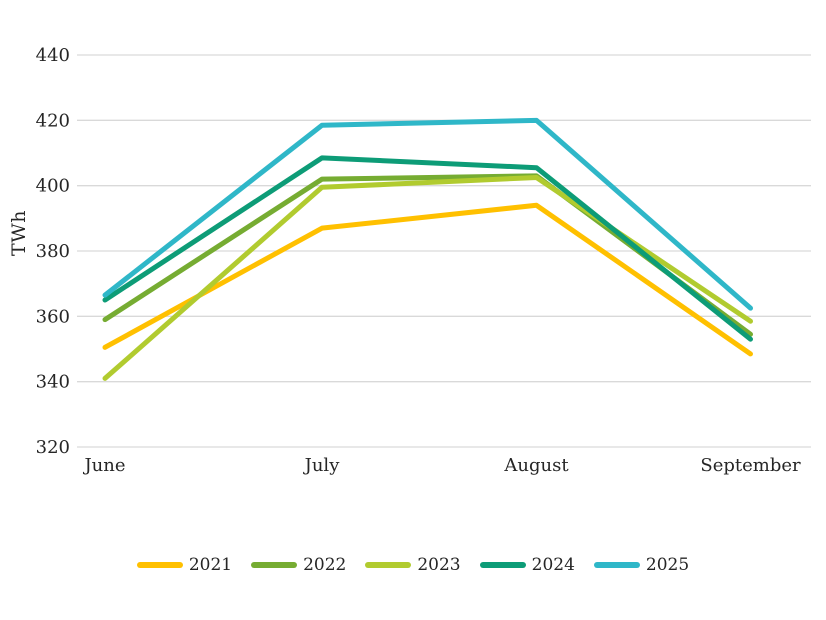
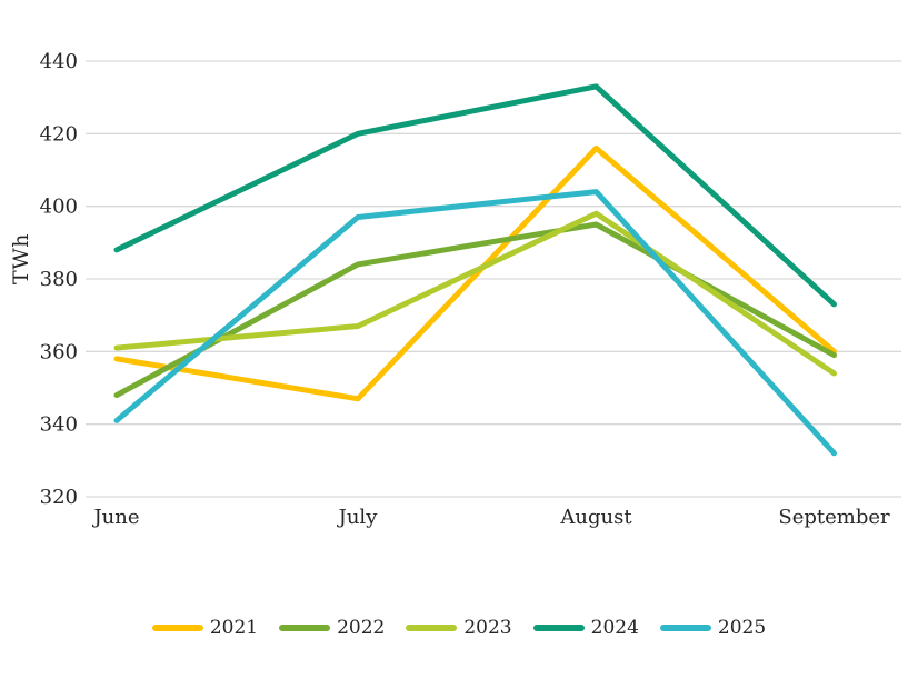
2021/June: 350 -> 358
2022/June: 359 -> 348
2023/June: 341 -> 361
2024/June: 365 -> 388
2025/June: 366 -> 341
2021/July: 387 -> 347
2022/July: 402 -> 384
2023/July: 400 -> 367
2024/July: 408 -> 420
2025/July: 418 -> 397
2021/August: 394 -> 416
2022/August: 403 -> 395
2023/August: 402 -> 398
2024/August: 406 -> 433
2025/August: 420 -> 404
2021/September: 348 -> 360
2022/September: 354 -> 359
2023/September: 358 -> 354
2024/September: 353 -> 373
2025/September: 362 -> 332
